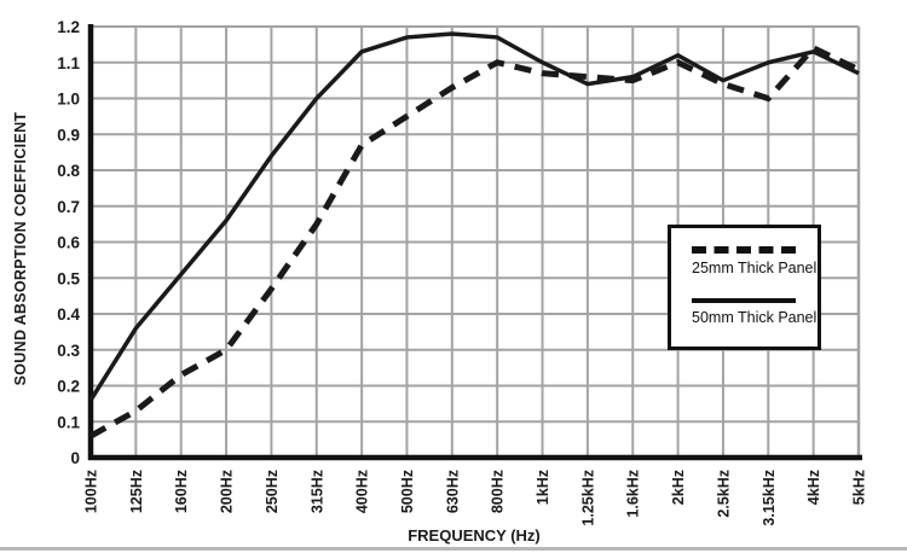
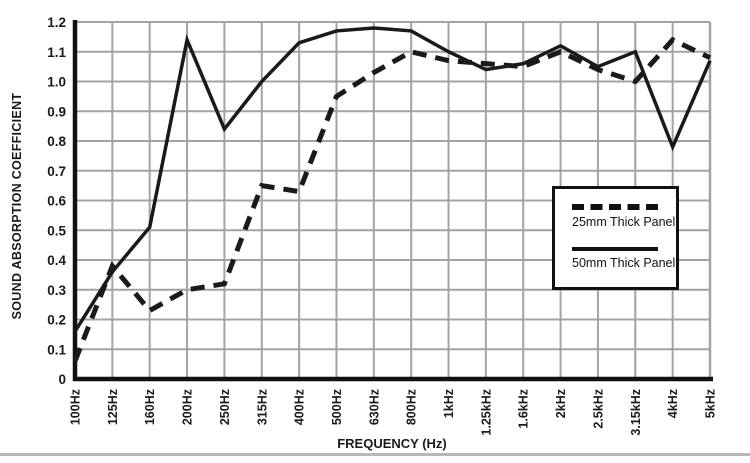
25mm Thick Panel/125Hz: 0.13 -> 0.38
50mm Thick Panel/200Hz: 0.66 -> 1.14
25mm Thick Panel/250Hz: 0.47 -> 0.32
25mm Thick Panel/400Hz: 0.87 -> 0.63
50mm Thick Panel/4kHz: 1.13 -> 0.78
